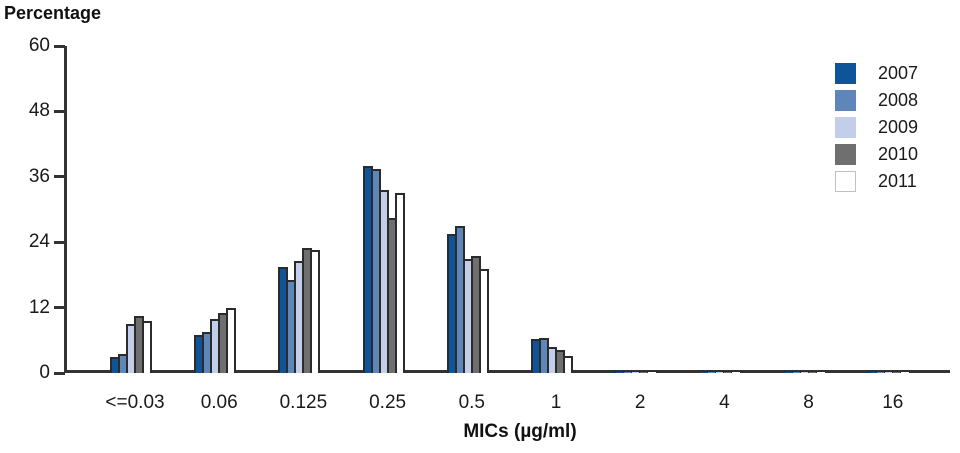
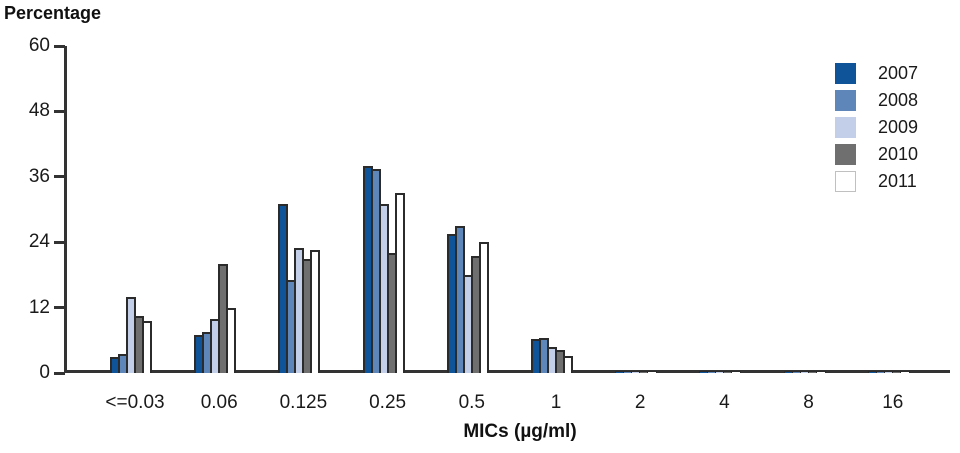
2009/<=0.03: 9 -> 14
2010/0.06: 11 -> 20
2007/0.125: 20 -> 31
2009/0.125: 20 -> 23
2010/0.125: 23 -> 21
2009/0.25: 34 -> 31
2010/0.25: 28 -> 22
2009/0.5: 21 -> 18
2011/0.5: 19 -> 24
